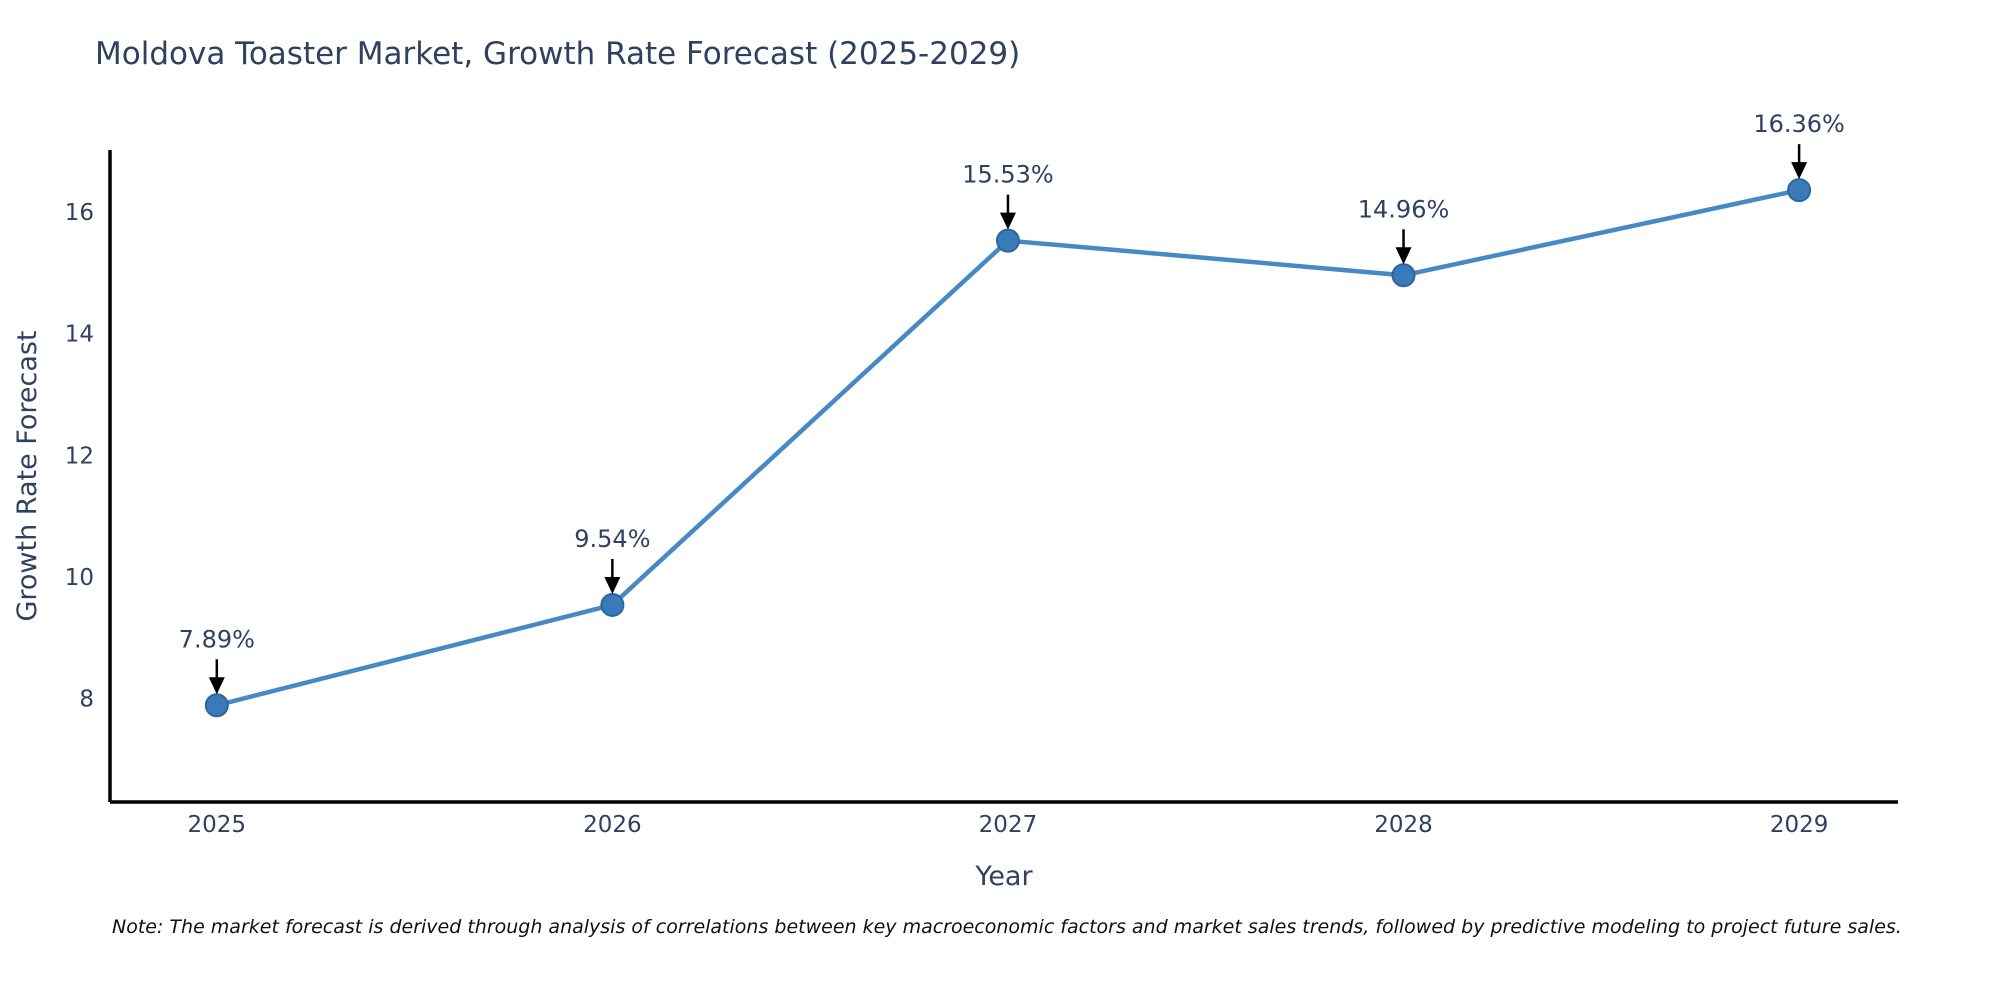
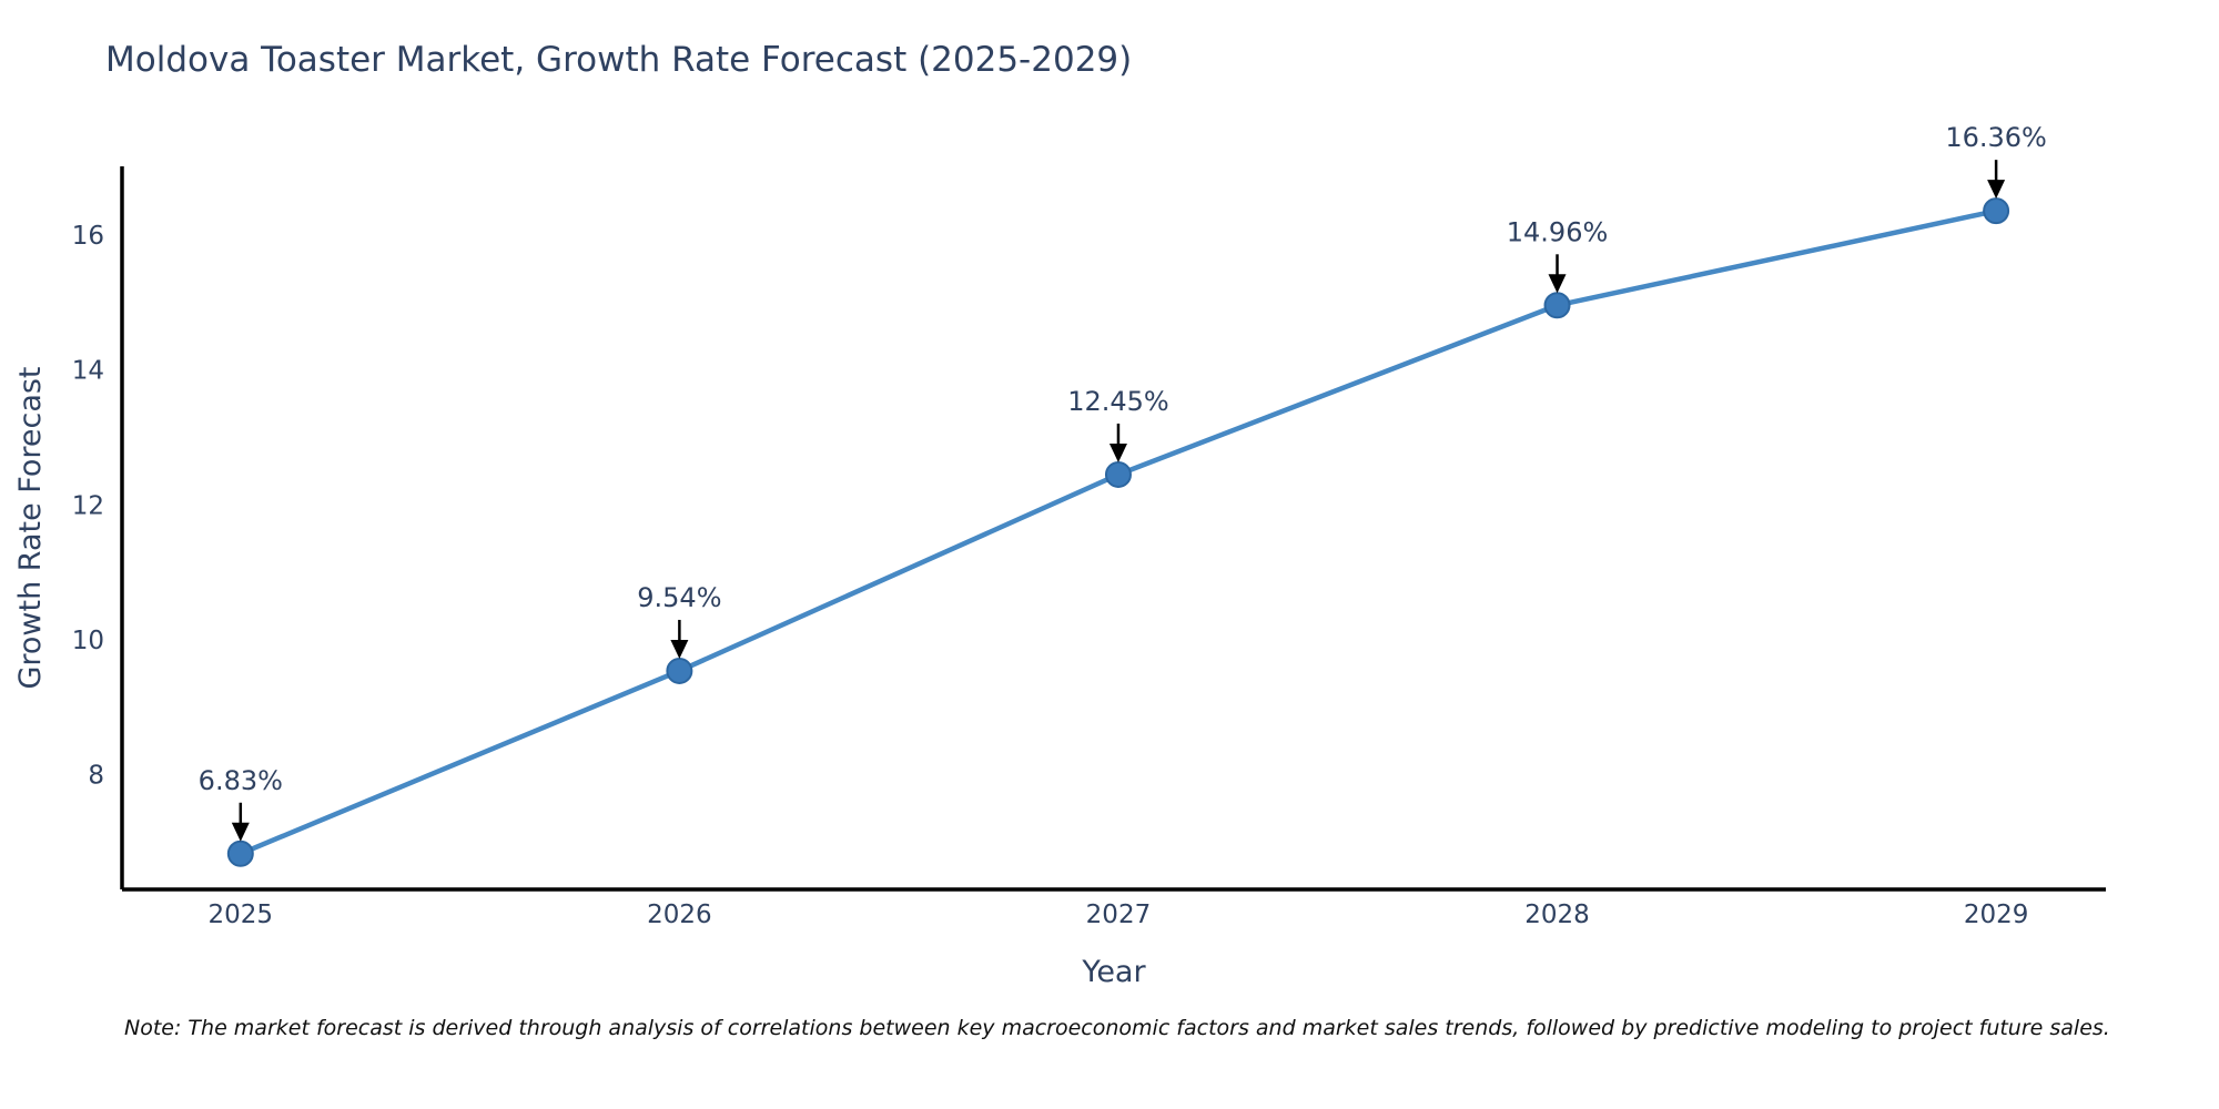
2025: 7.89% -> 6.83%
2027: 15.53% -> 12.45%
